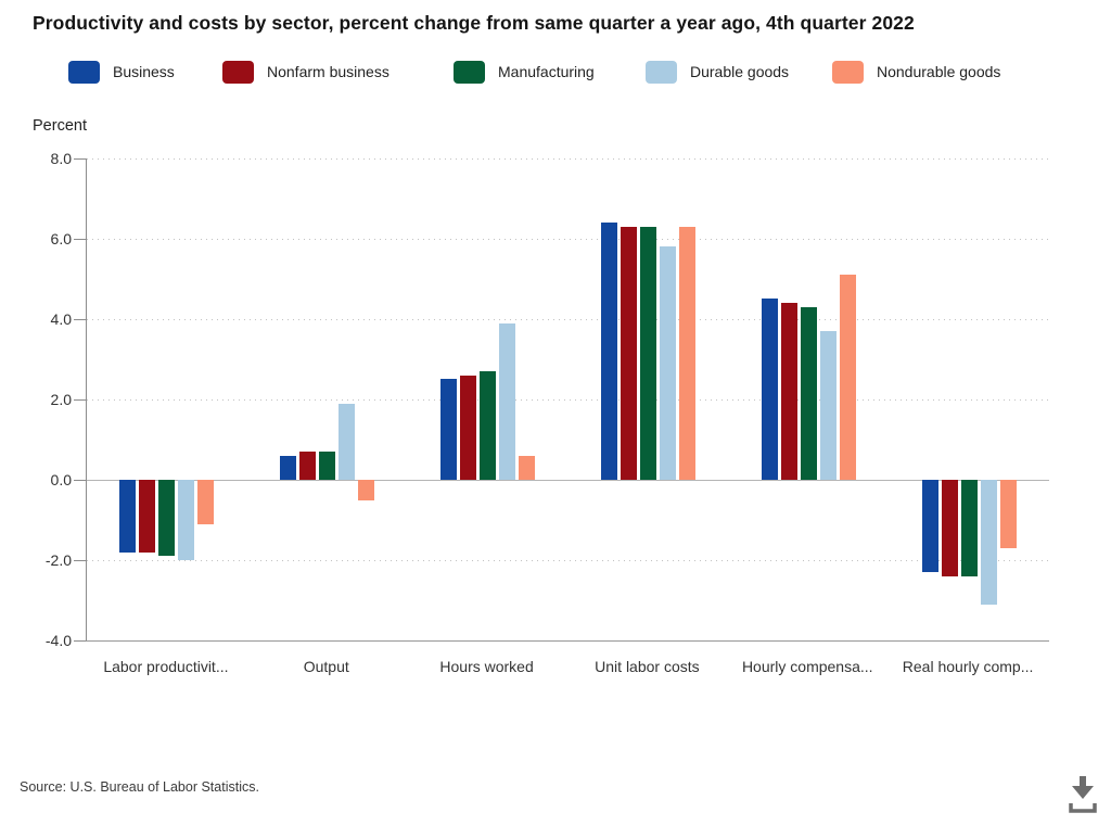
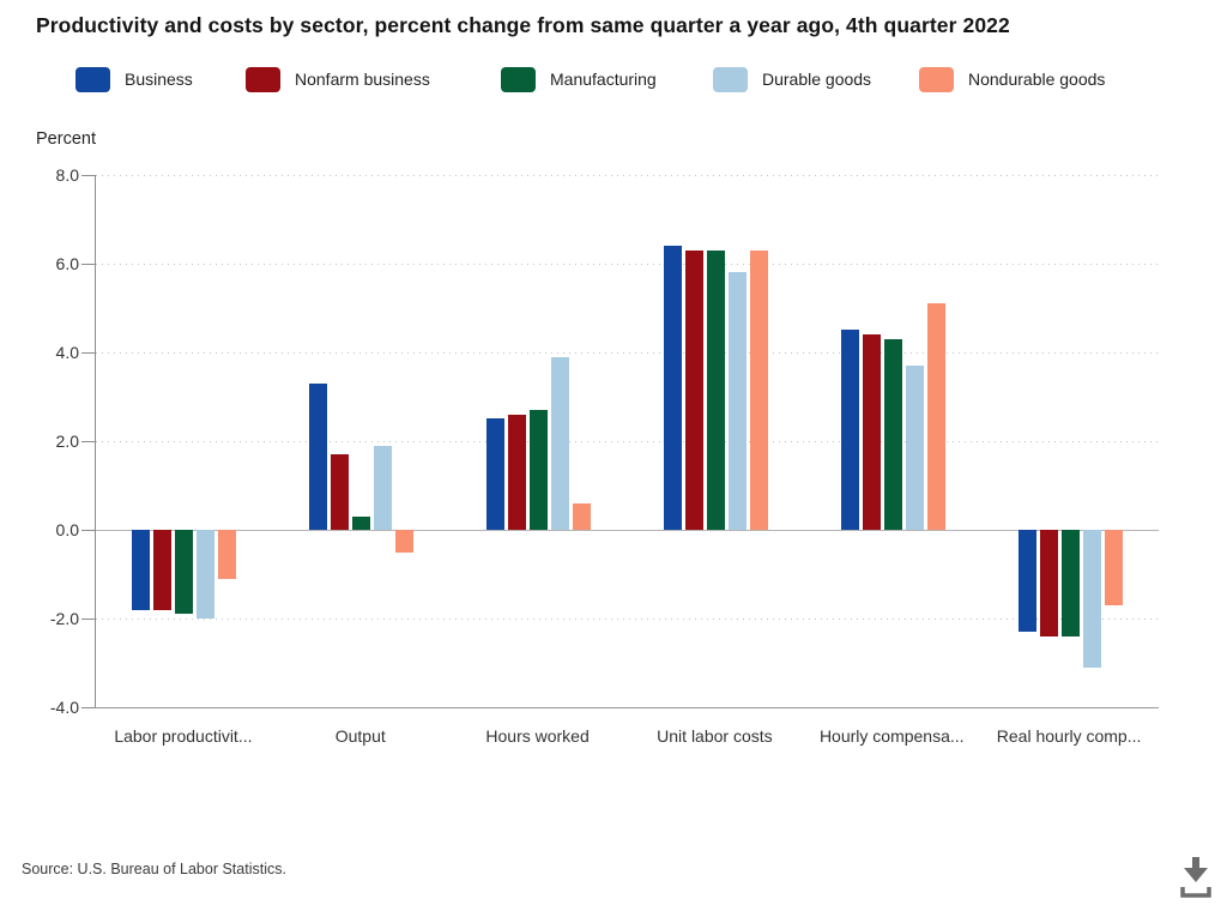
Business/Output: 0.6 -> 3.3
Nonfarm business/Output: 0.7 -> 1.7
Manufacturing/Output: 0.7 -> 0.3
